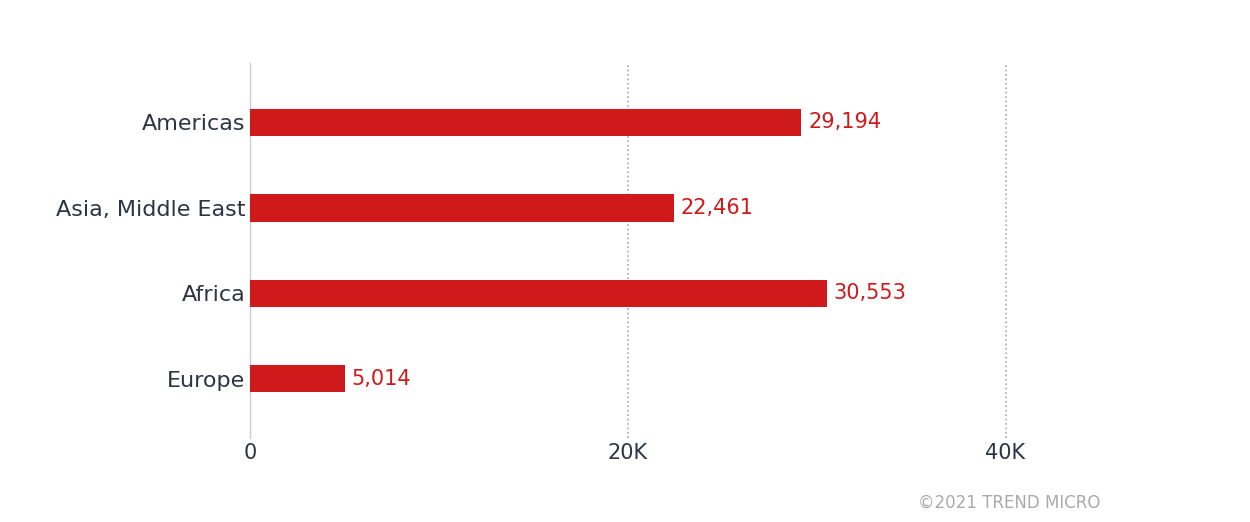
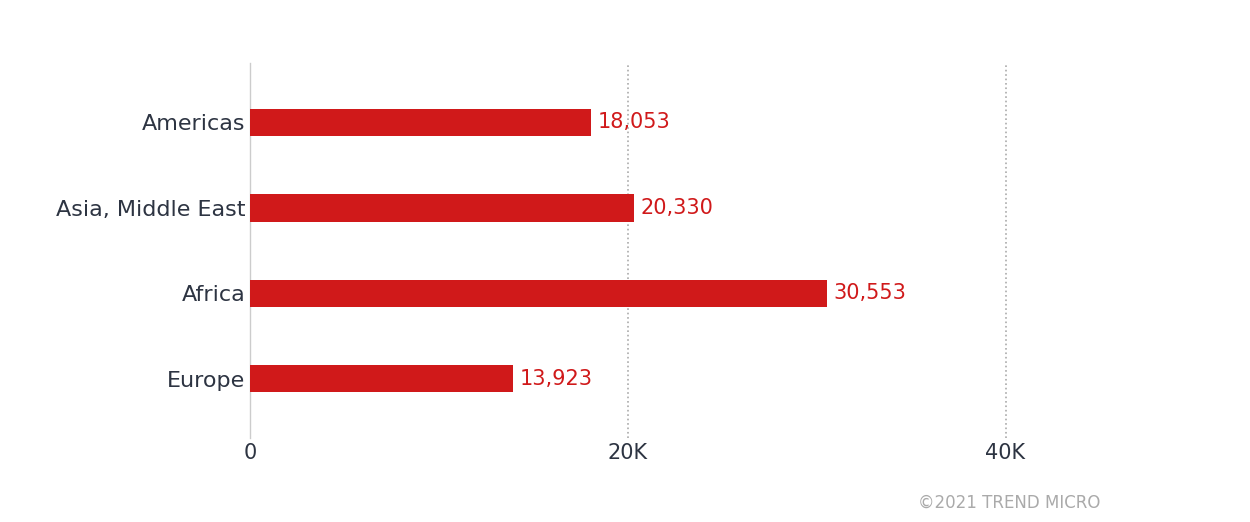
Americas: 29,194 -> 18,053
Asia, Middle East: 22,461 -> 20,330
Europe: 5,014 -> 13,923
